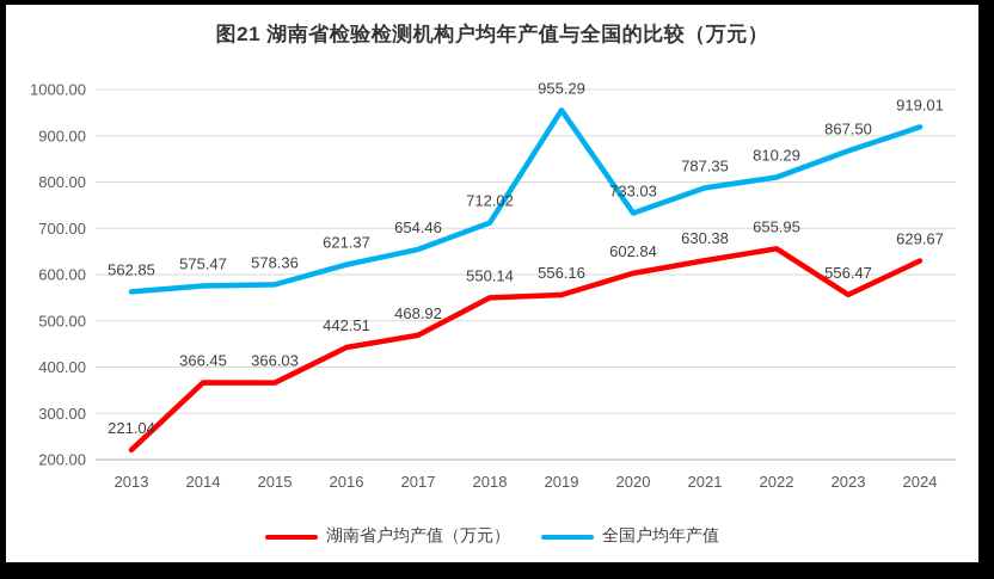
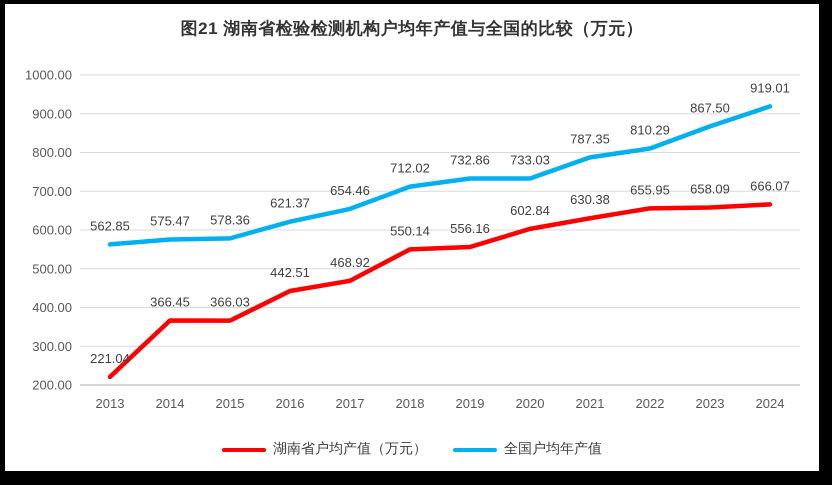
全国户均年产值/2019: 955.29 -> 732.86
湖南省户均产值（万元）/2023: 556.47 -> 658.09
湖南省户均产值（万元）/2024: 629.67 -> 666.07
